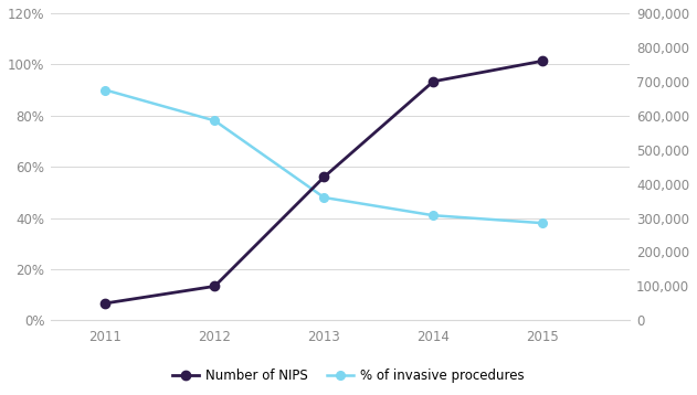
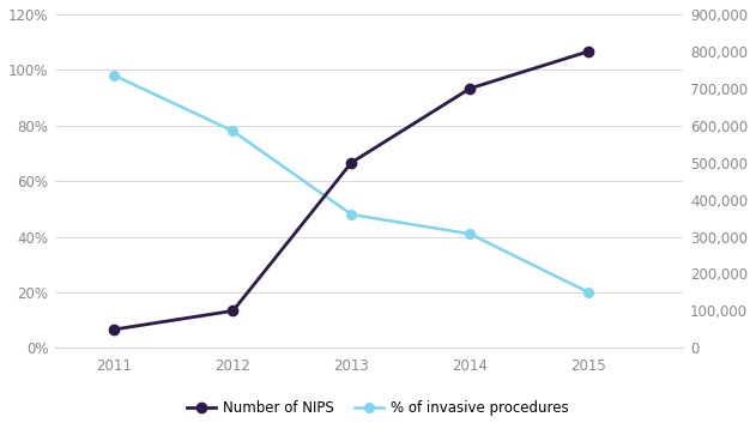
% of invasive procedures/2011: 90% -> 98%
Number of NIPS/2013: 420,000 -> 500,000
Number of NIPS/2015: 760,000 -> 800,000
% of invasive procedures/2015: 38% -> 20%
